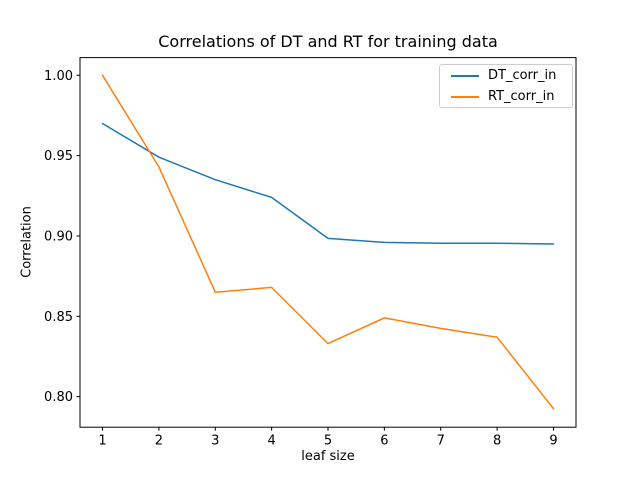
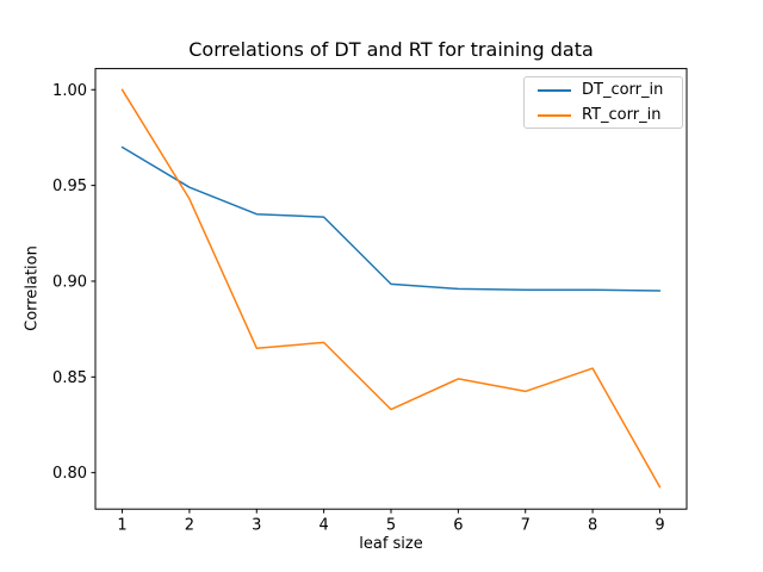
DT_corr_in/4: 0.924 -> 0.933
RT_corr_in/8: 0.837 -> 0.855
